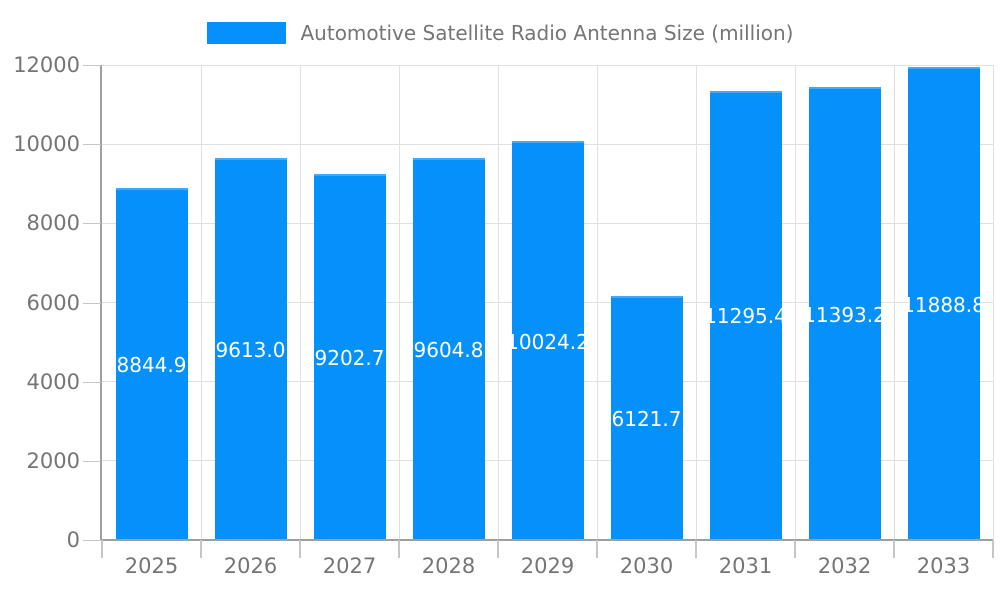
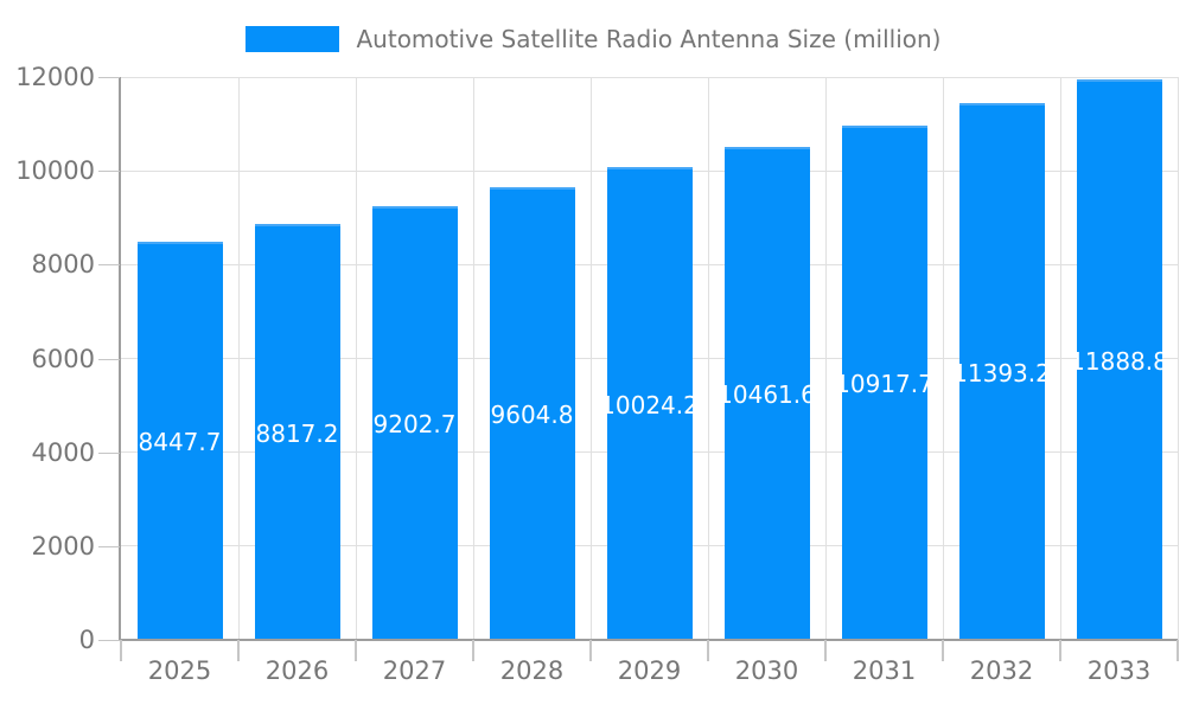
2025: 8844.9 -> 8447.7
2026: 9613.0 -> 8817.2
2030: 6121.7 -> 10461.6
2031: 11295.4 -> 10917.7
